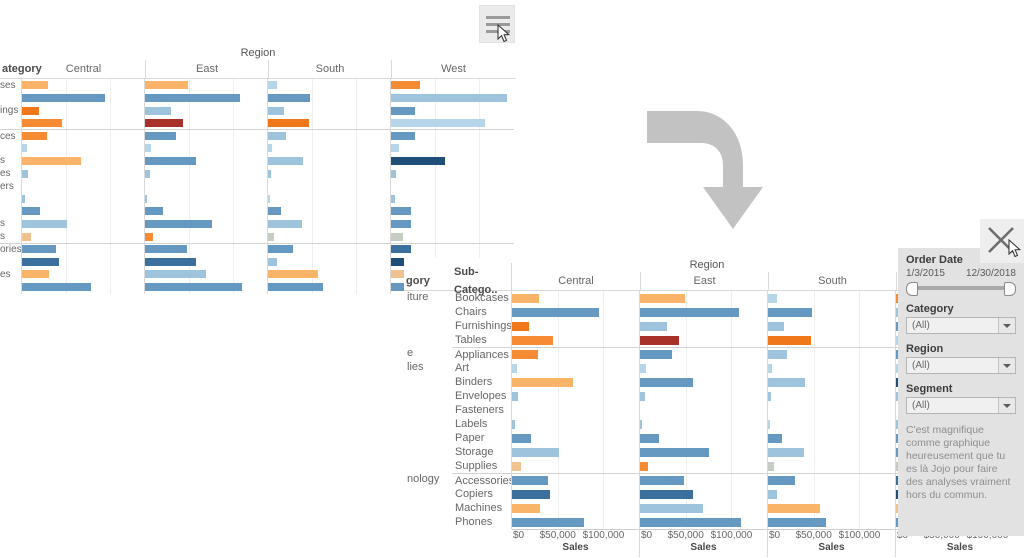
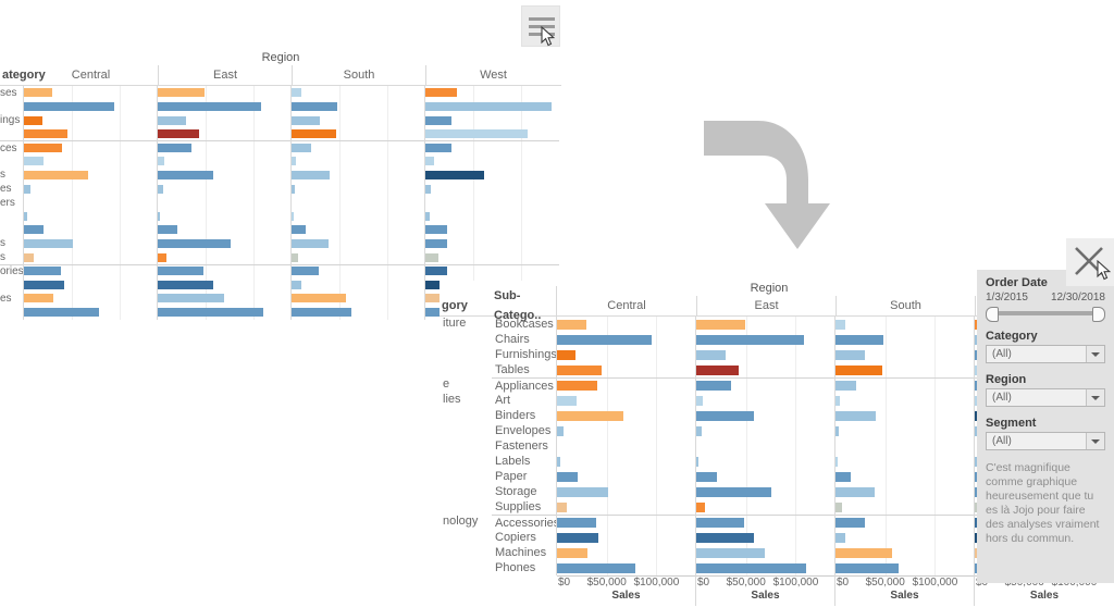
South/Furnishings: $20000 -> $30000
Central/Appliances: $30000 -> $40000
Central/Art: $10000 -> $20000
